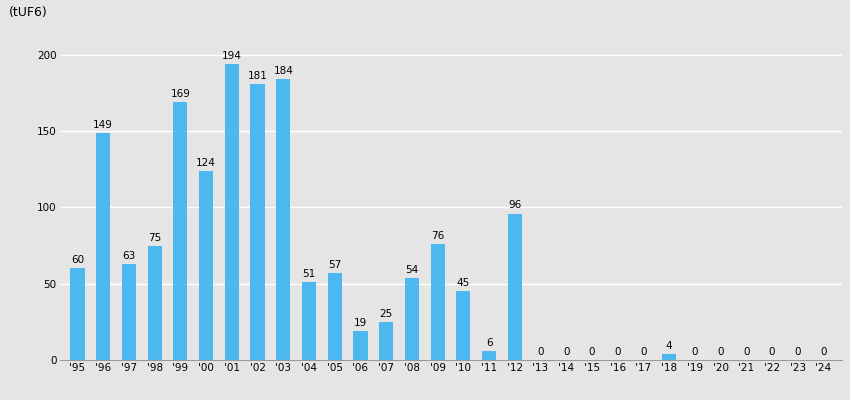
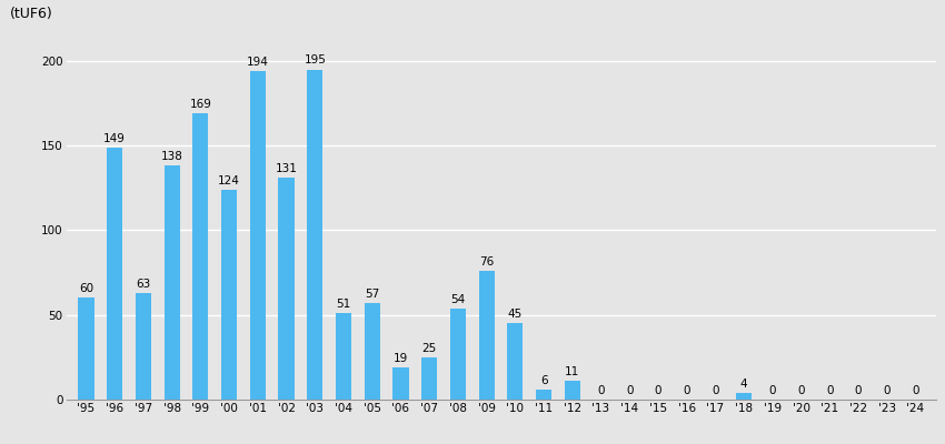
'98: 75 -> 138
'02: 181 -> 131
'03: 184 -> 195
'12: 96 -> 11
